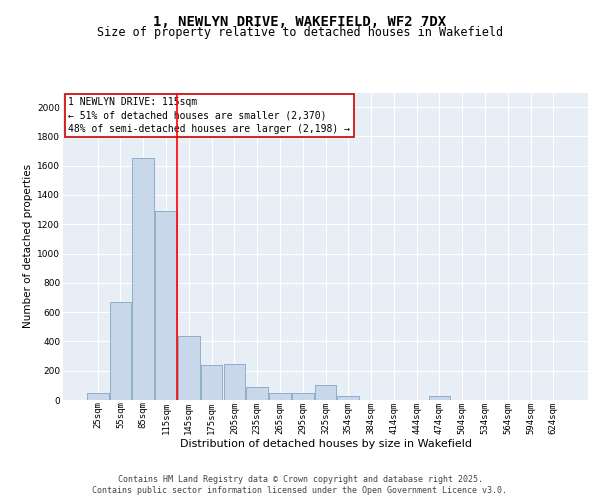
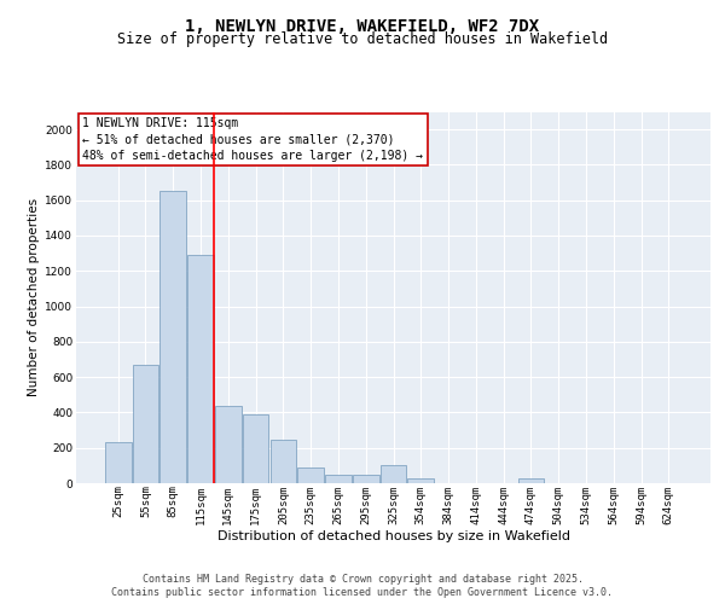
25sqm: 50 -> 230
175sqm: 240 -> 390
